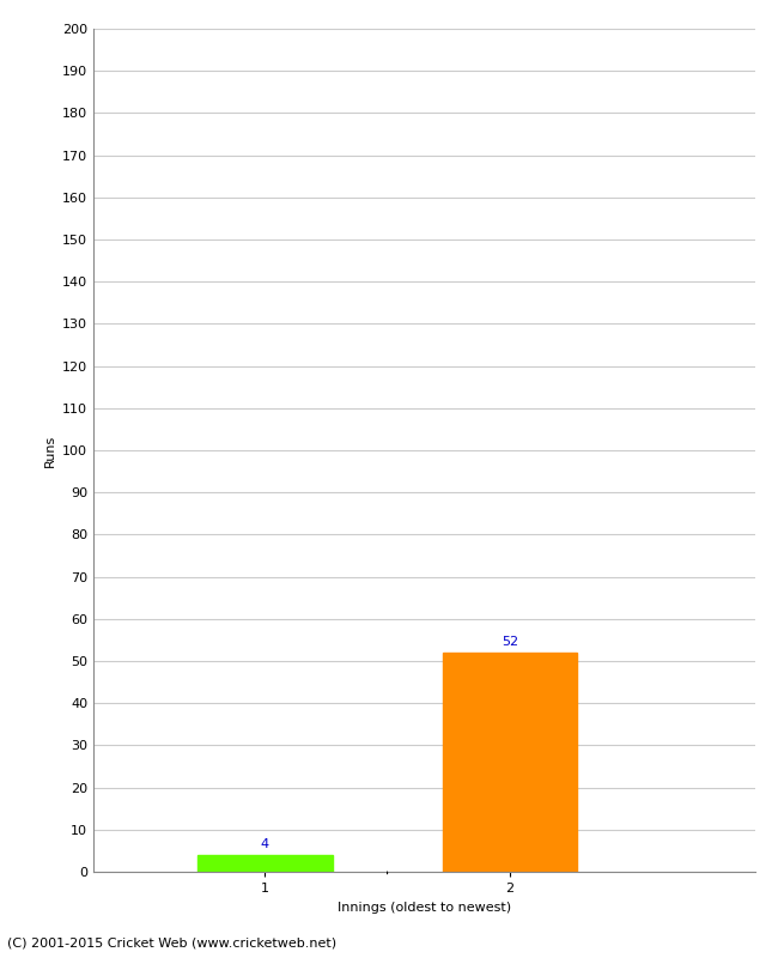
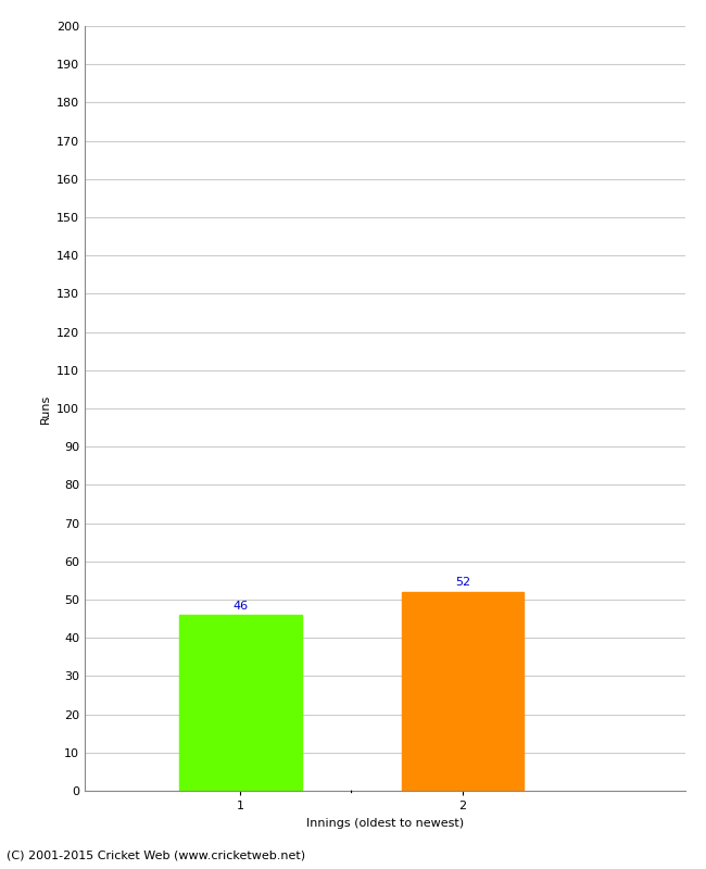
1: 4 -> 46
